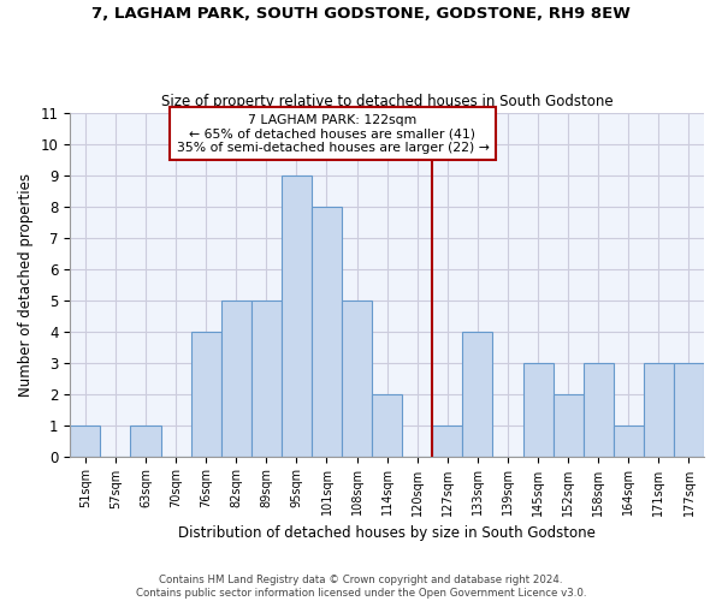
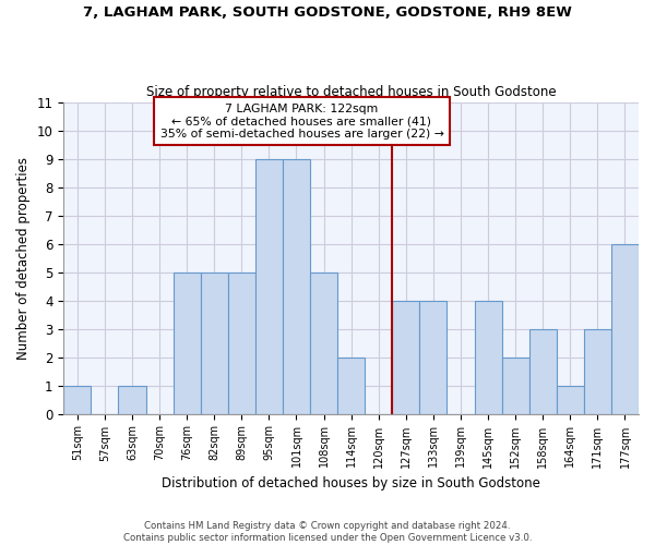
76sqm: 4 -> 5
101sqm: 8 -> 9
127sqm: 1 -> 4
145sqm: 3 -> 4
177sqm: 3 -> 6
